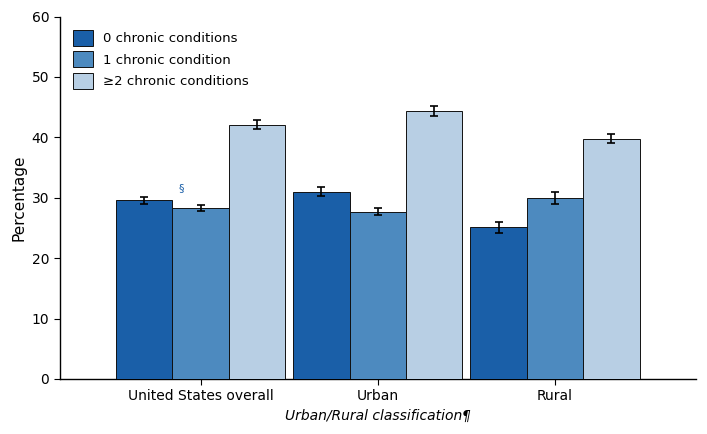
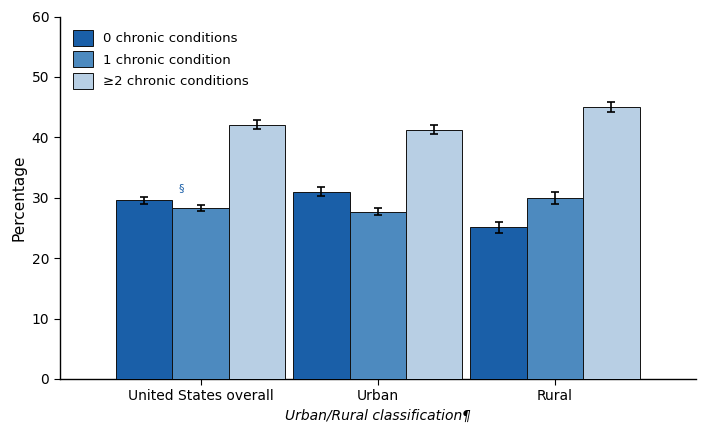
≥2 chronic conditions/Urban: 44.4 -> 41.3
≥2 chronic conditions/Rural: 39.8 -> 45.0
